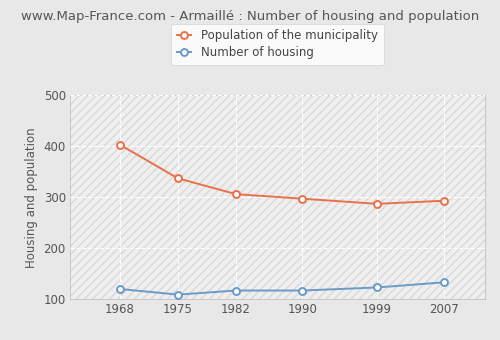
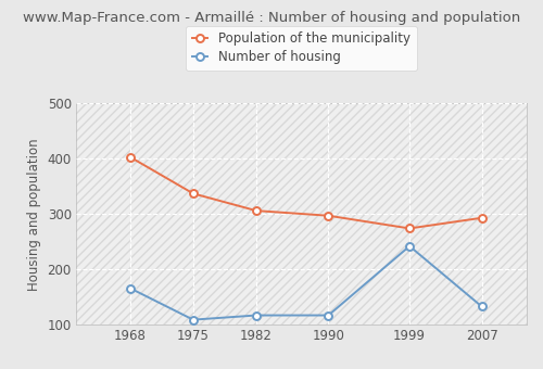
Number of housing/1968: 120 -> 166
Number of housing/1999: 123 -> 242
Population of the municipality/1999: 287 -> 274
